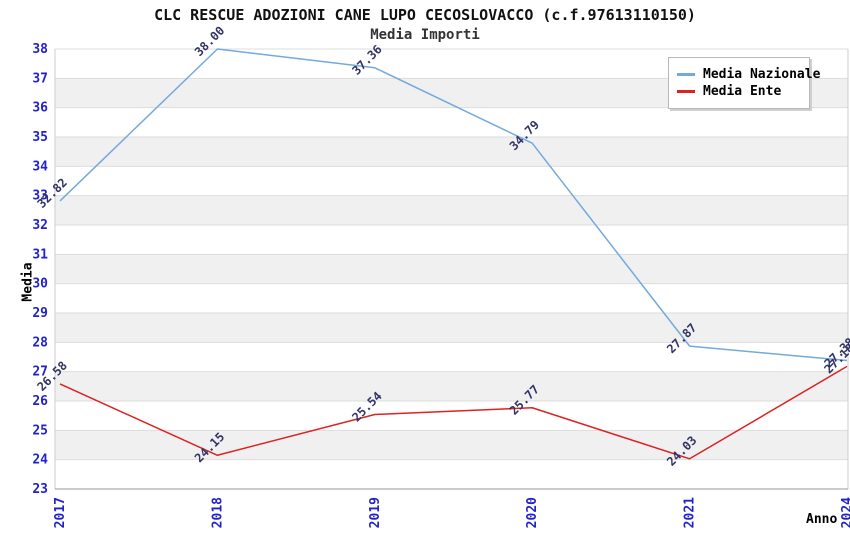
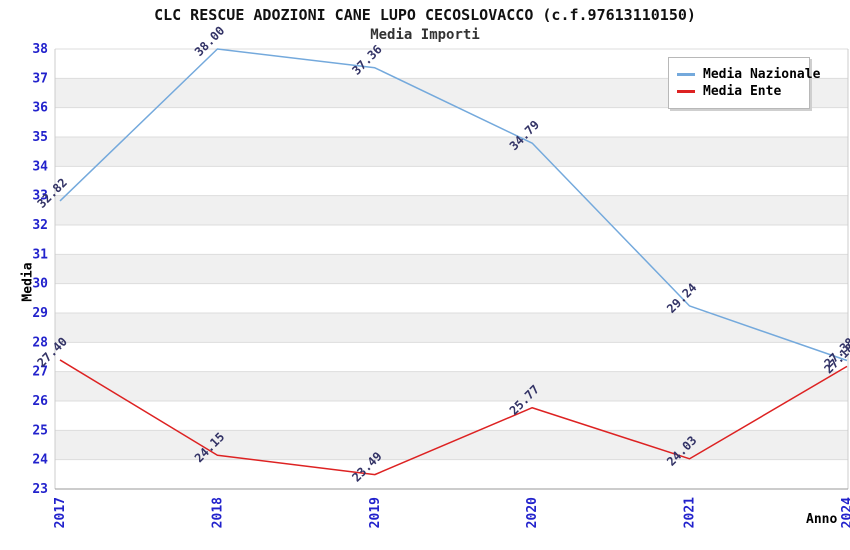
Media Ente/2017: 26.58 -> 27.40
Media Ente/2019: 25.54 -> 23.49
Media Nazionale/2021: 27.87 -> 29.24
